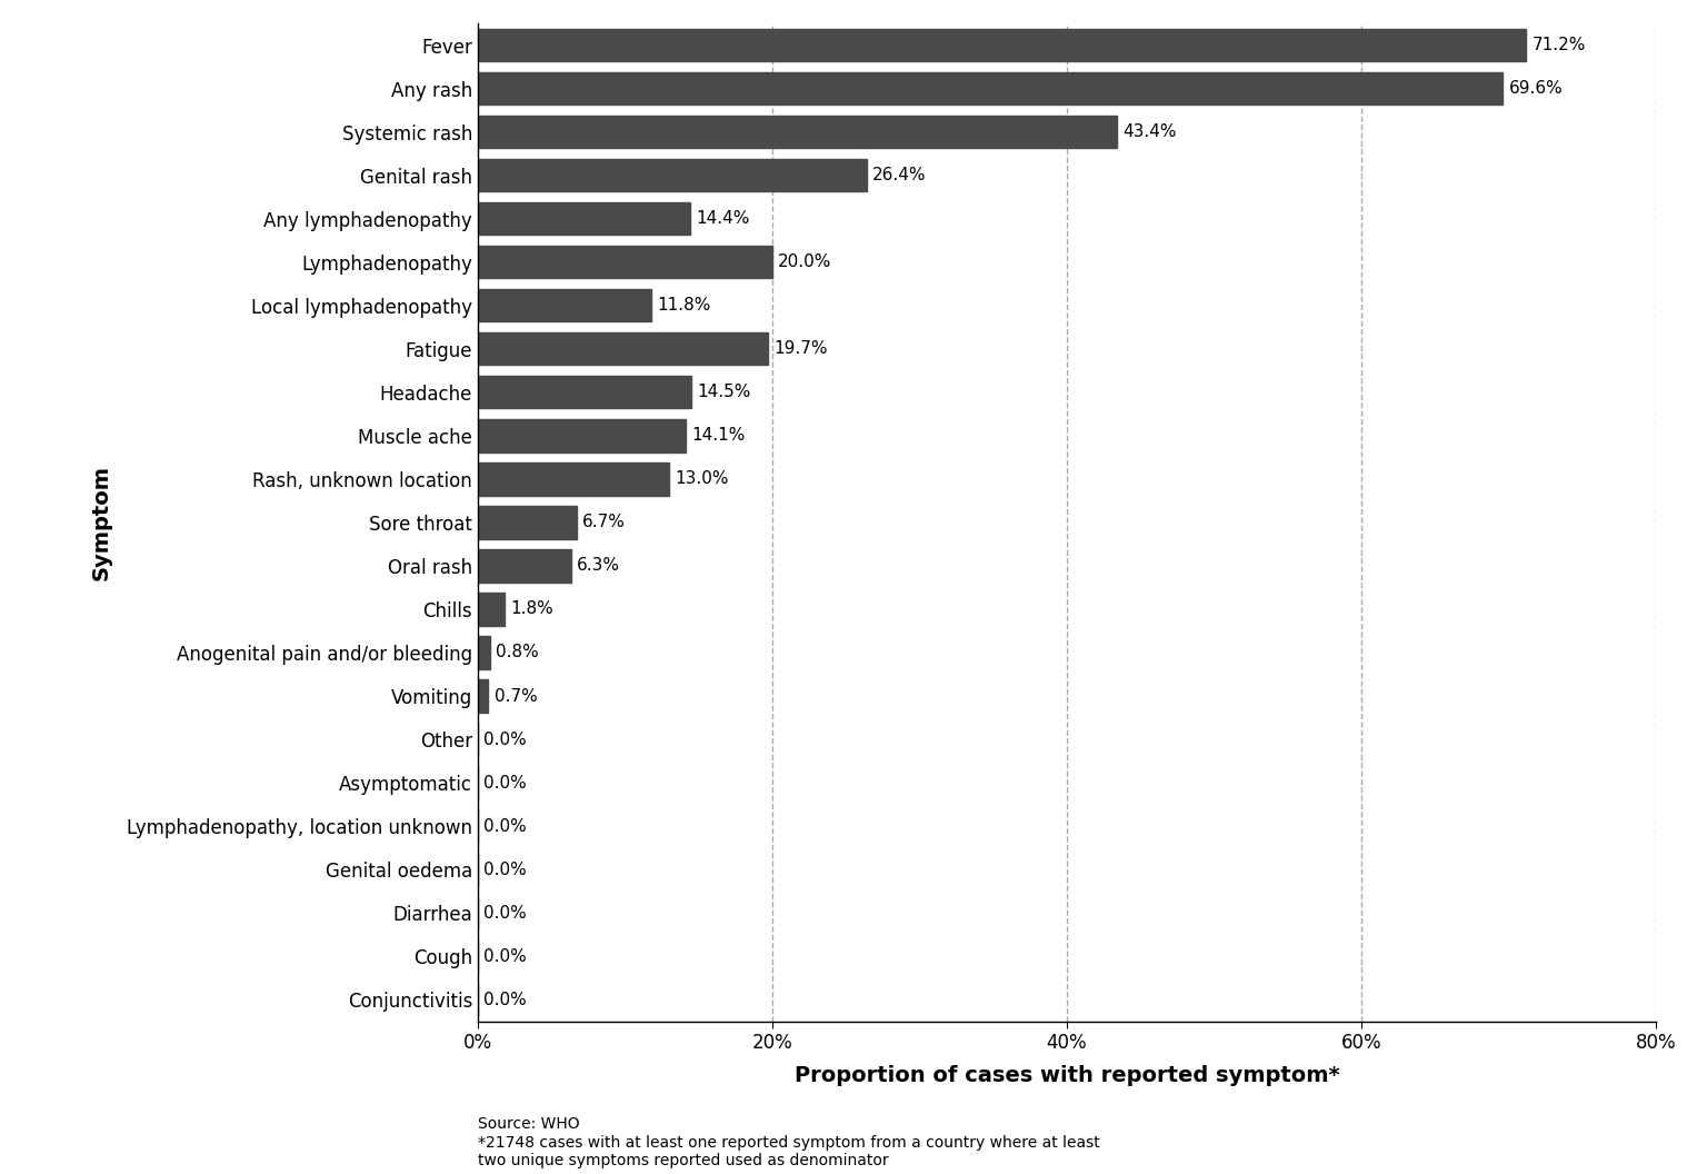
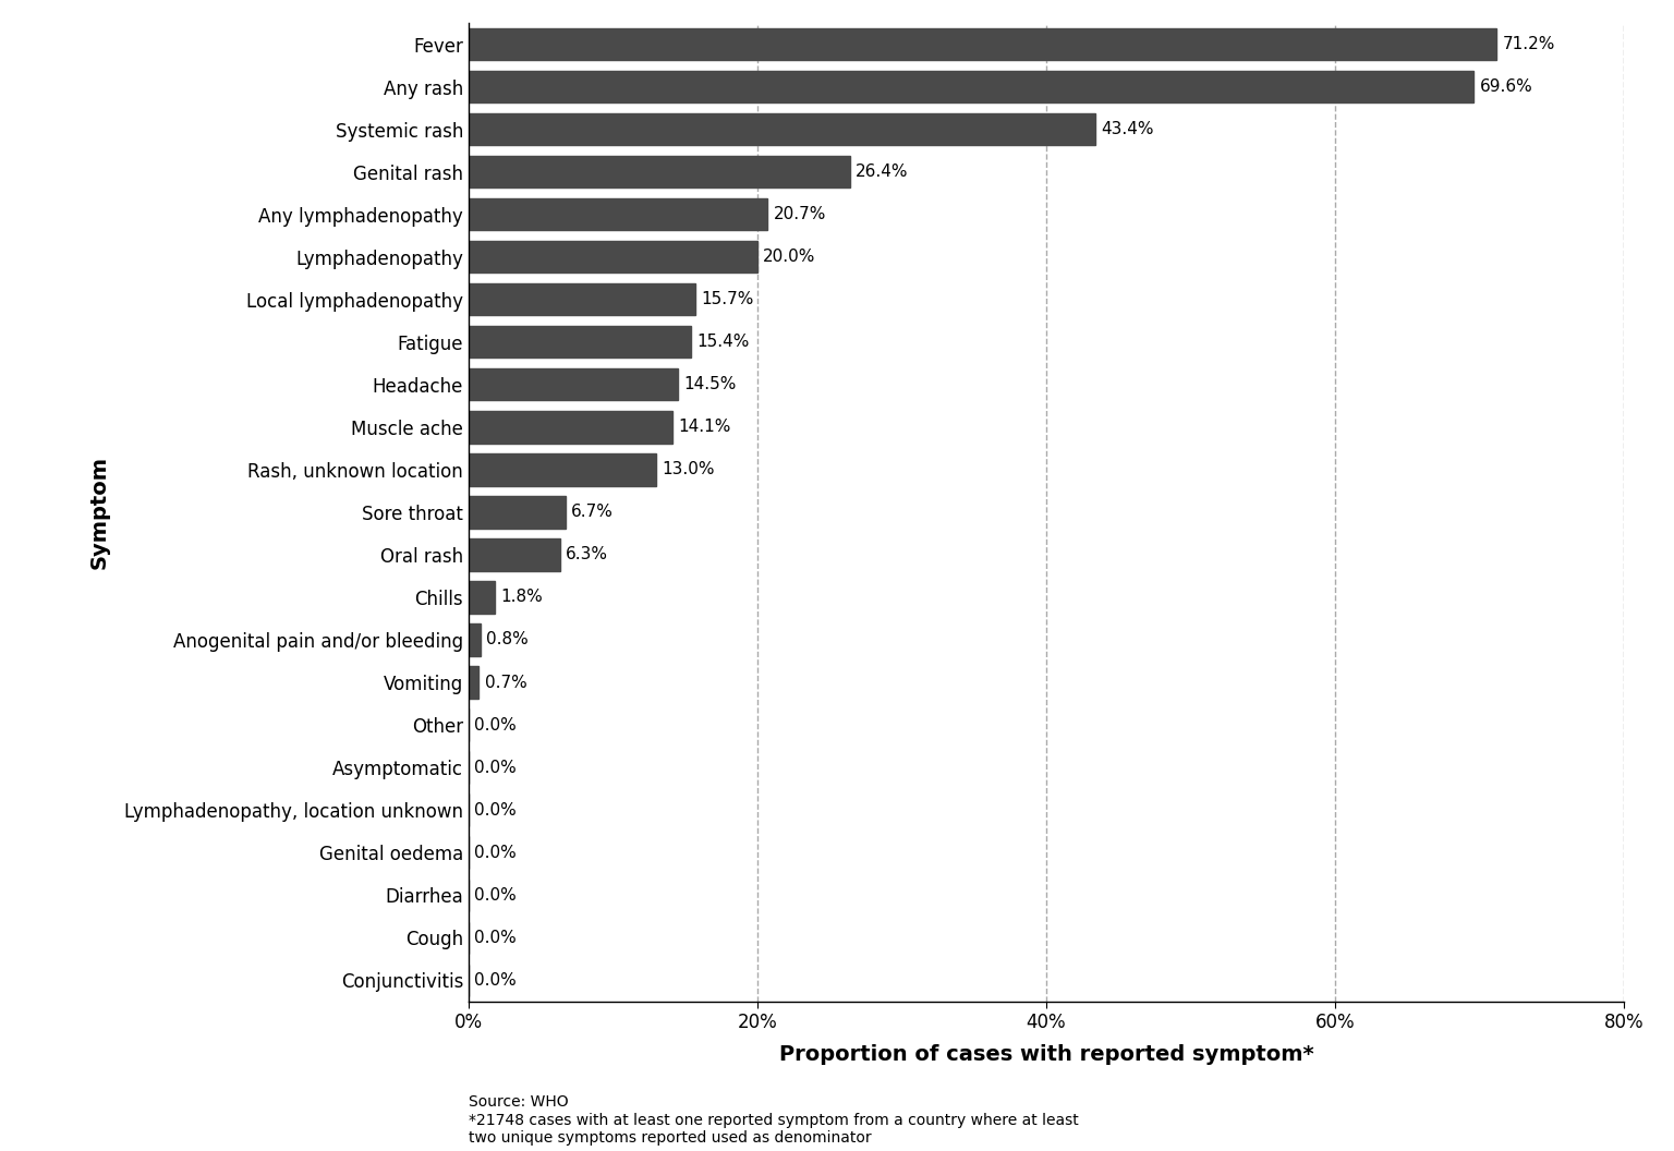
Any lymphadenopathy: 14.4% -> 20.7%
Local lymphadenopathy: 11.8% -> 15.7%
Fatigue: 19.7% -> 15.4%
